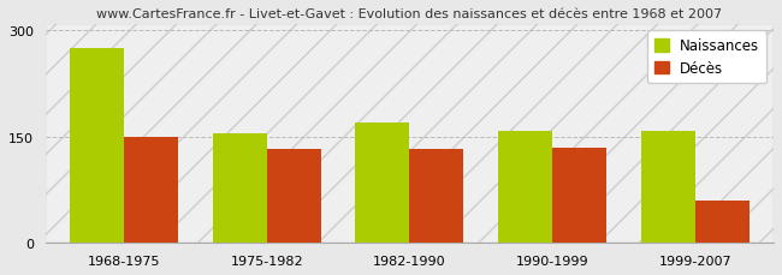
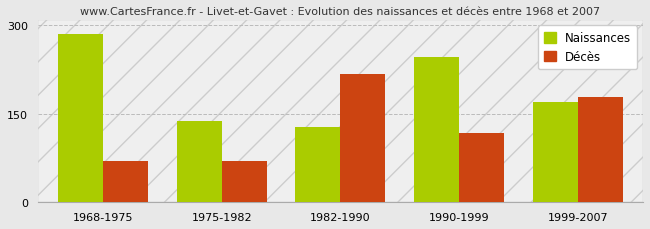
Naissances/1968-1975: 275 -> 286
Décès/1968-1975: 150 -> 70
Naissances/1975-1982: 155 -> 138
Décès/1975-1982: 133 -> 70
Naissances/1982-1990: 170 -> 128
Décès/1982-1990: 132 -> 218
Naissances/1990-1999: 158 -> 246
Décès/1990-1999: 135 -> 118
Naissances/1999-2007: 158 -> 170
Décès/1999-2007: 60 -> 178
